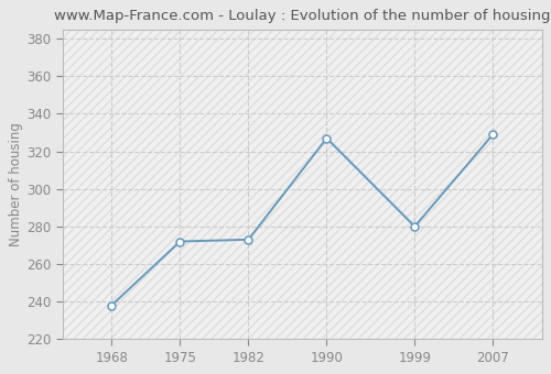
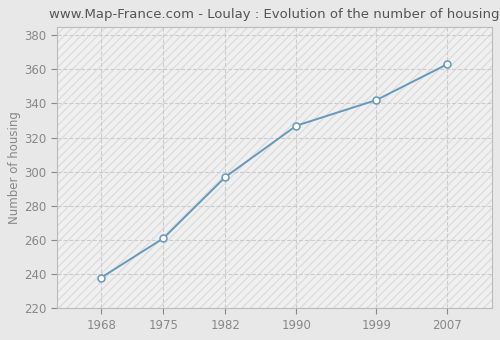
1975: 272 -> 261
1982: 273 -> 297
1999: 280 -> 342
2007: 329 -> 363
